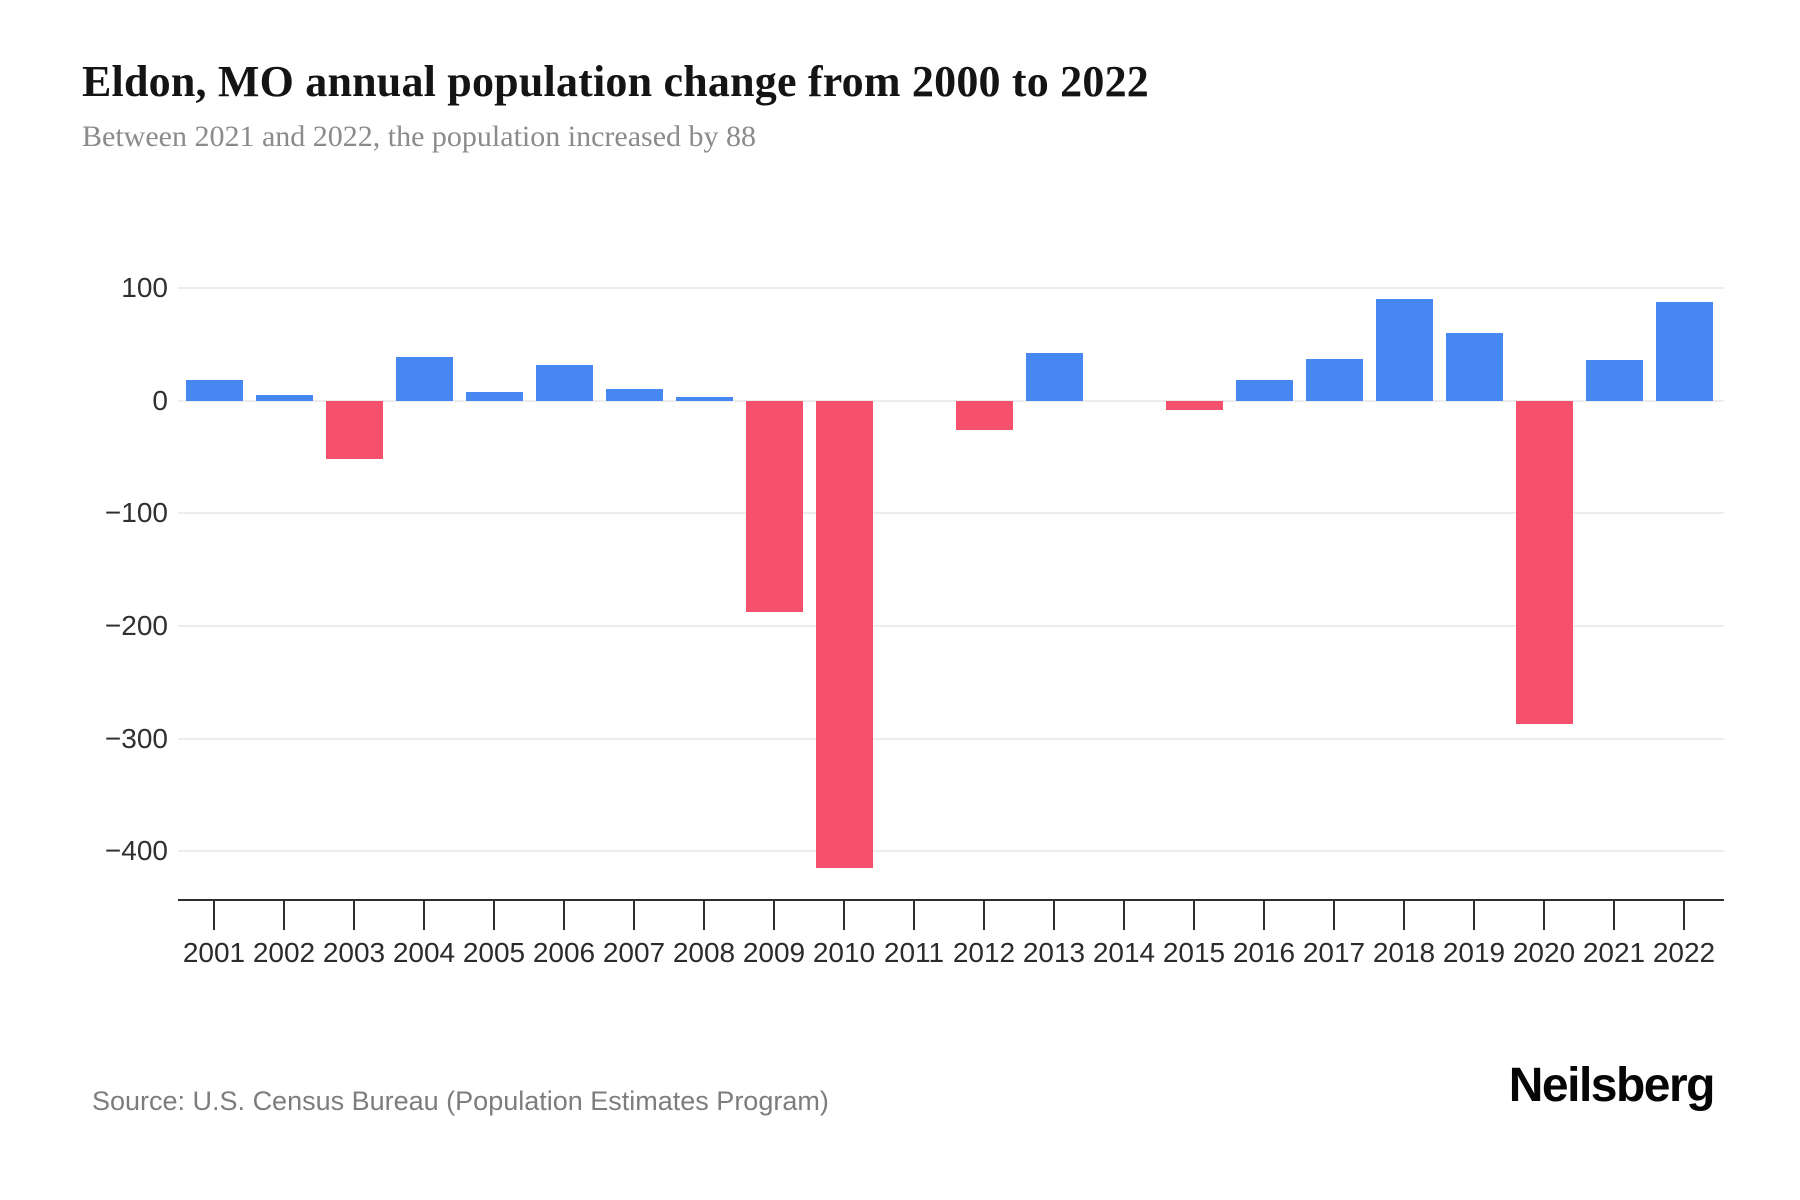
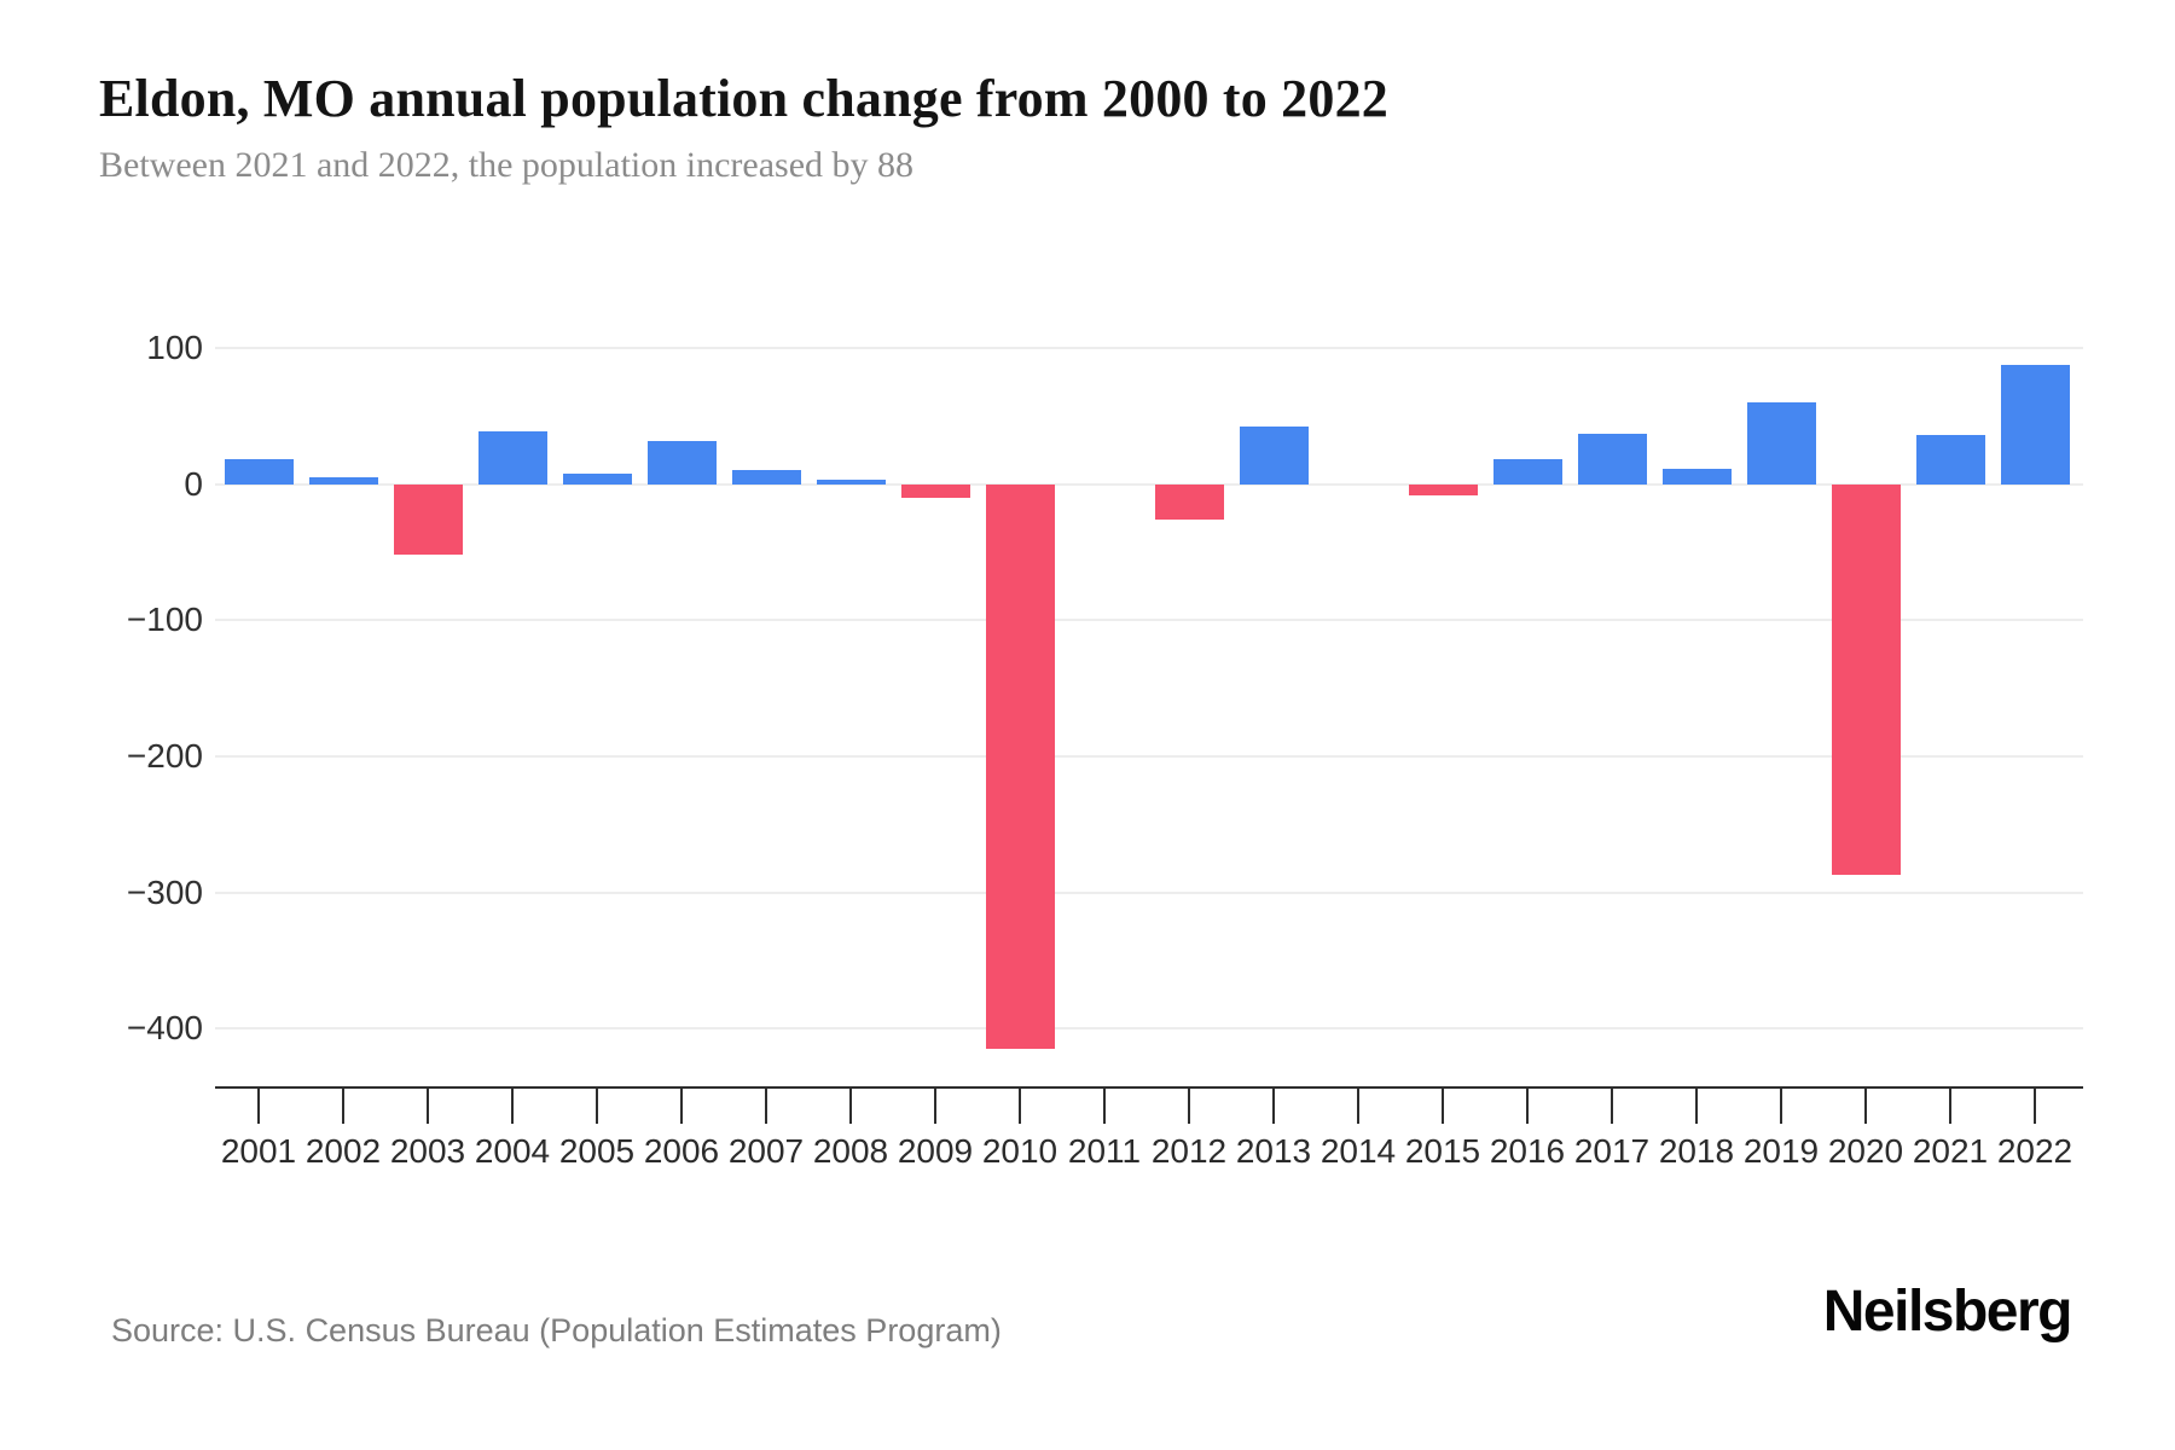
2009: -188 -> -10
2018: 90 -> 11
